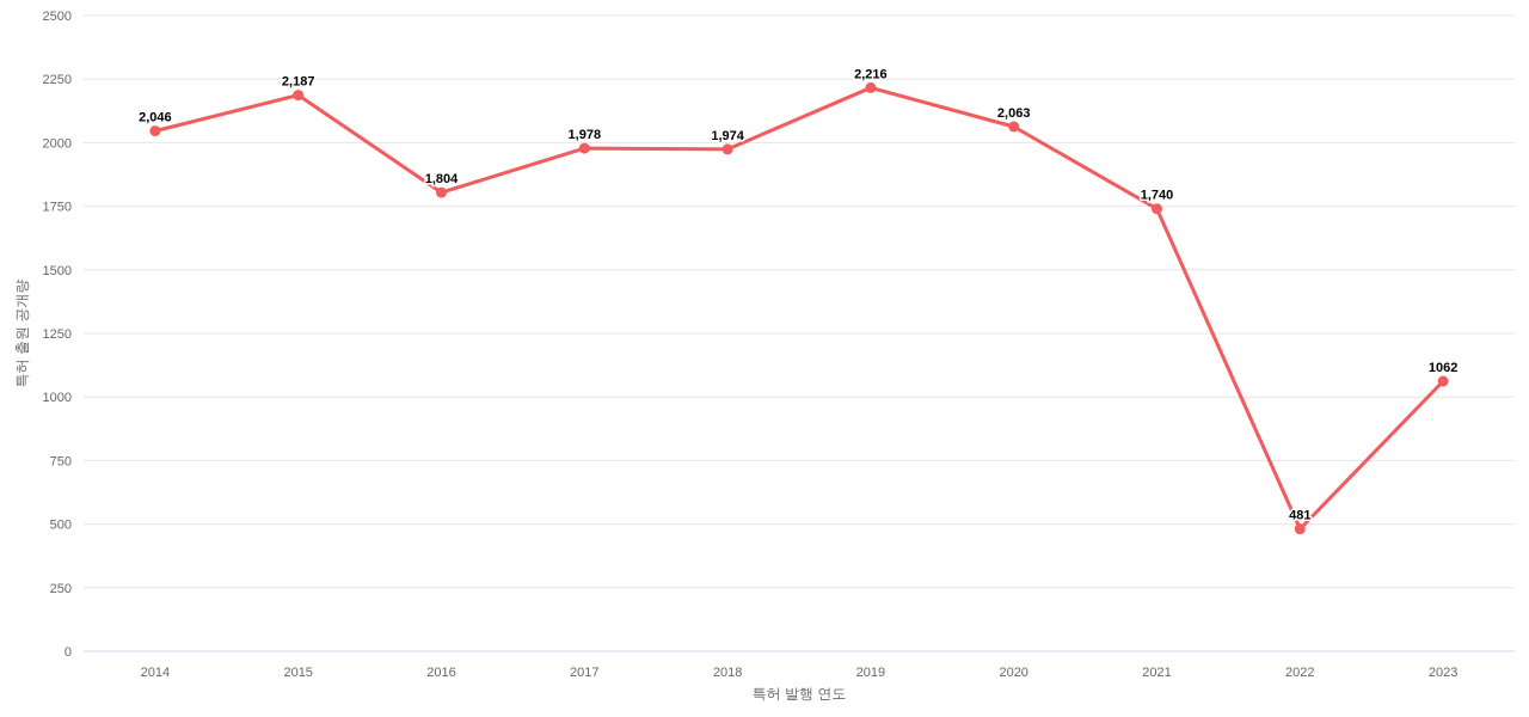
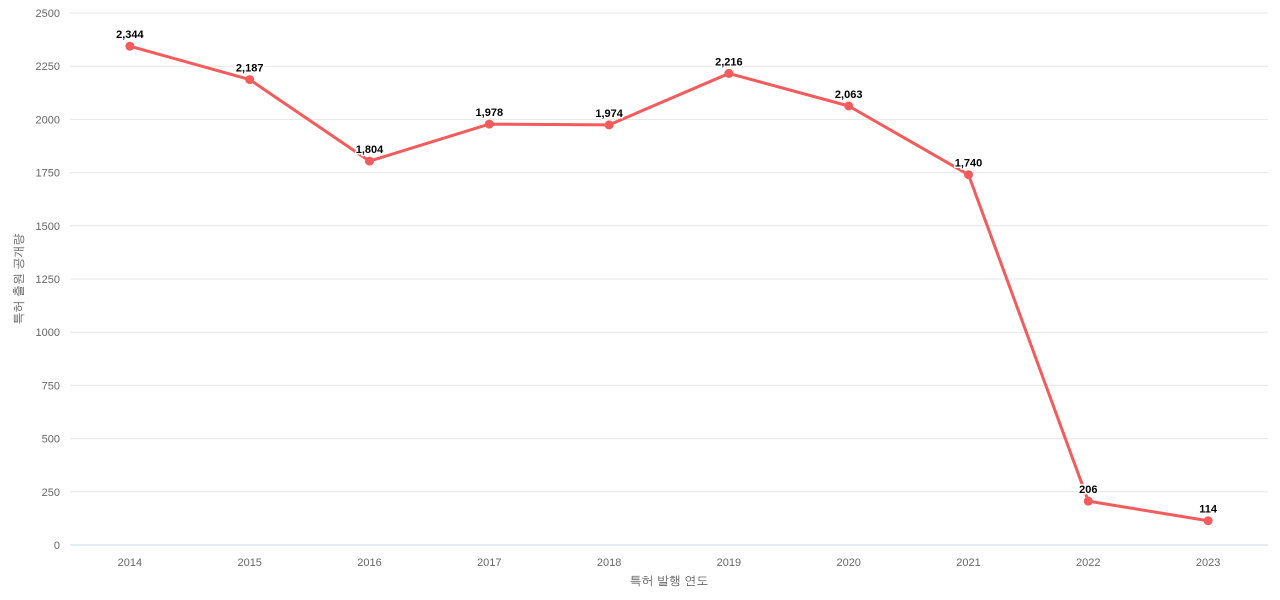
2014: 2,046 -> 2,344
2022: 481 -> 206
2023: 1062 -> 114
